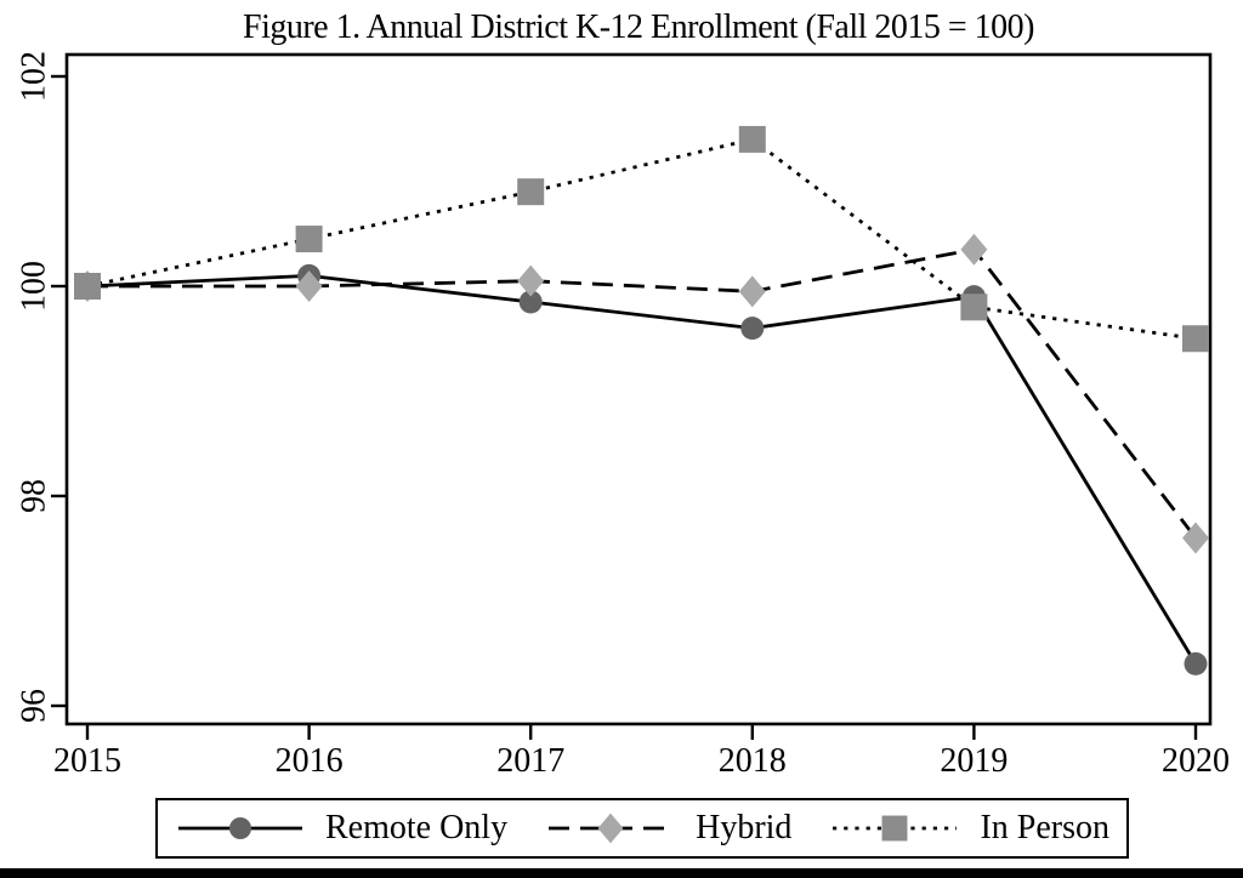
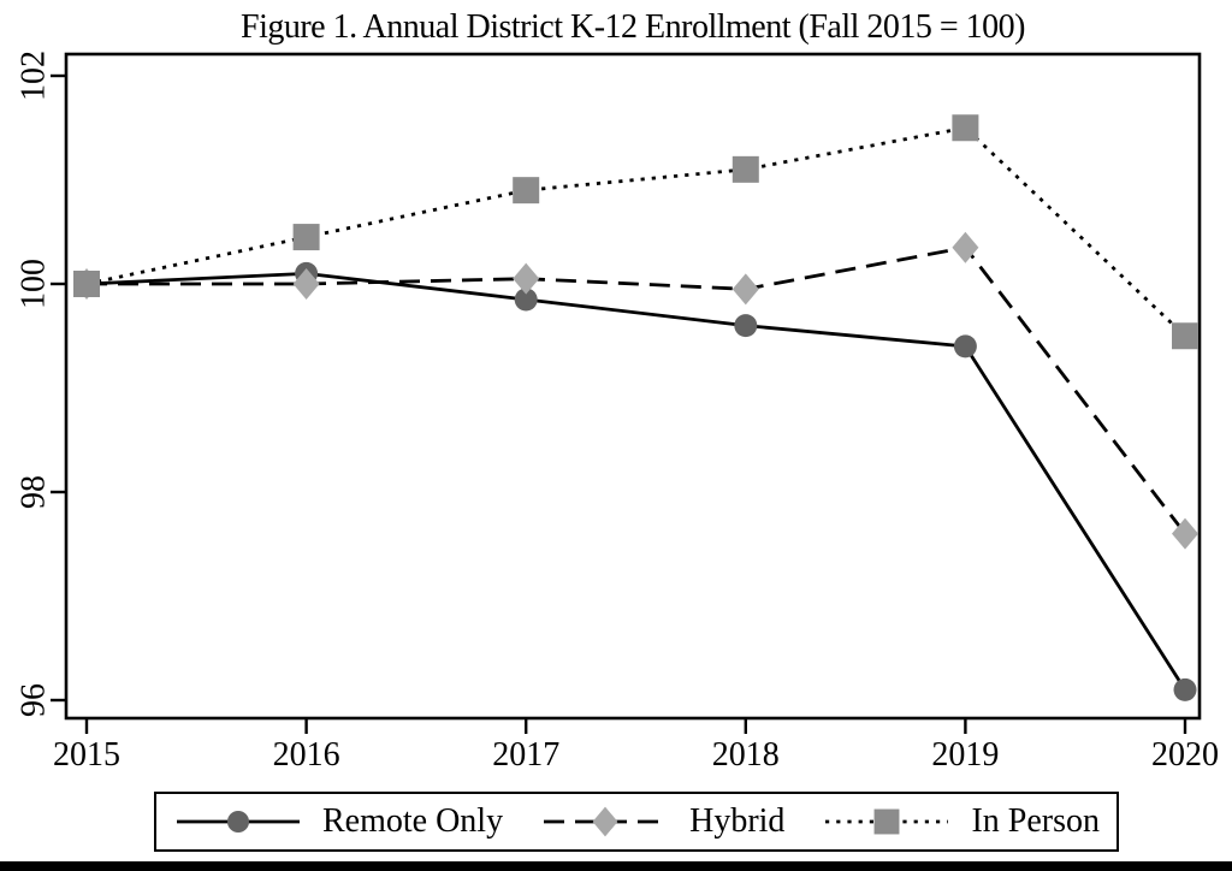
In Person/2018: 101.4 -> 101.1
Remote Only/2019: 99.9 -> 99.4
In Person/2019: 99.8 -> 101.5
Remote Only/2020: 96.4 -> 96.1
